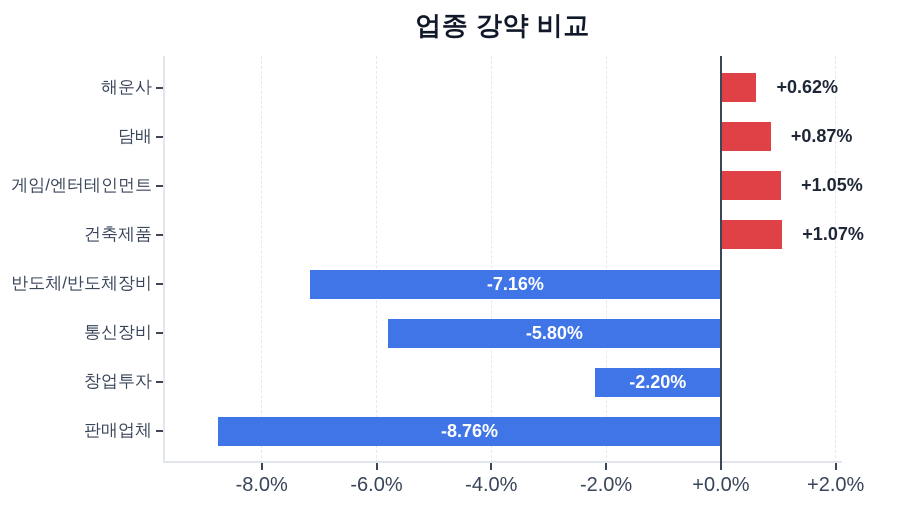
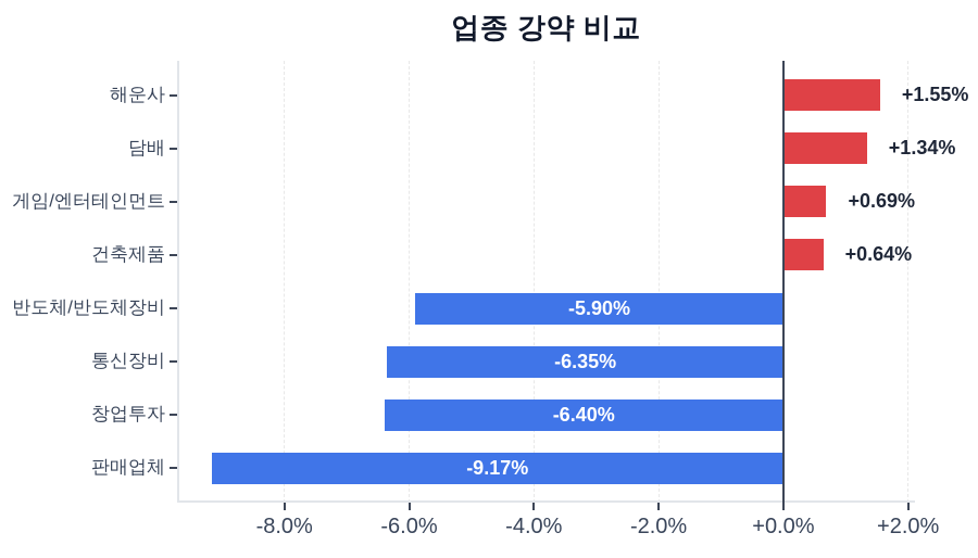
해운사: +0.62% -> +1.55%
담배: +0.87% -> +1.34%
게임/엔터테인먼트: +1.05% -> +0.69%
건축제품: +1.07% -> +0.64%
반도체/반도체장비: -7.16% -> -5.90%
통신장비: -5.80% -> -6.35%
창업투자: -2.20% -> -6.40%
판매업체: -8.76% -> -9.17%
